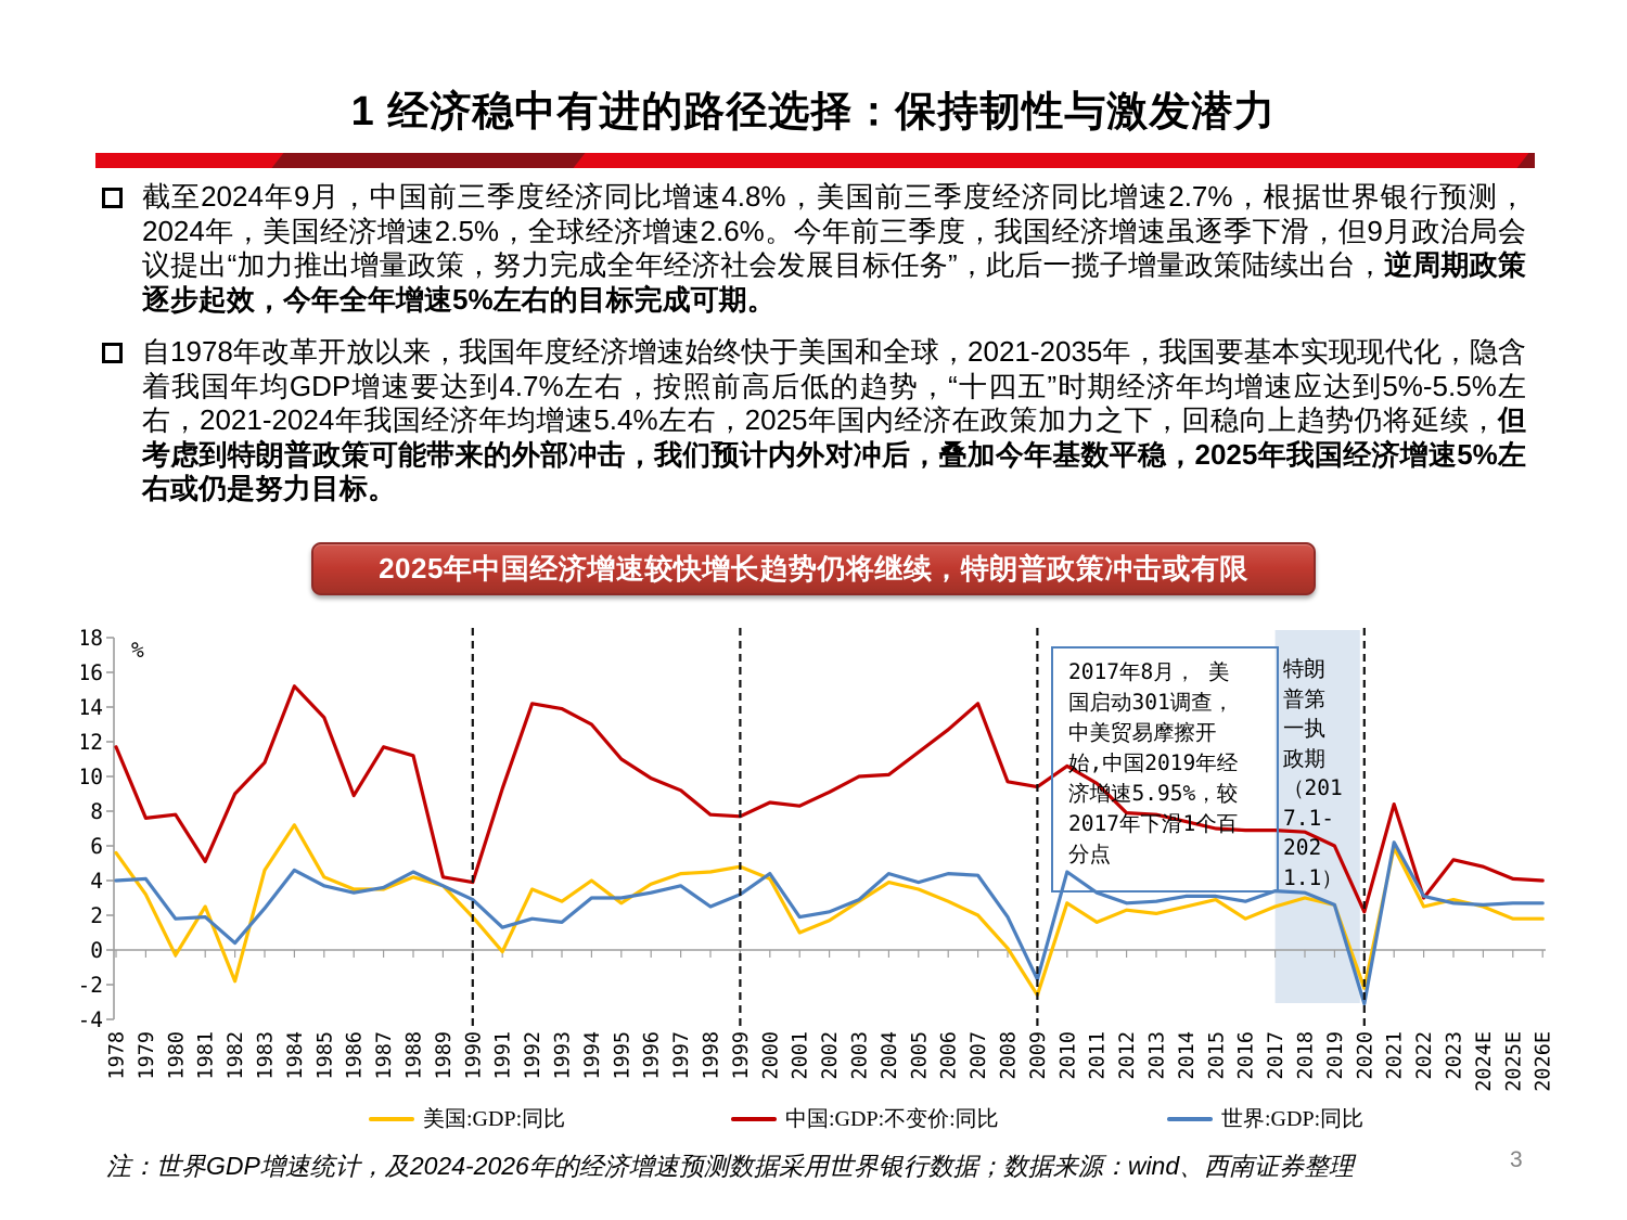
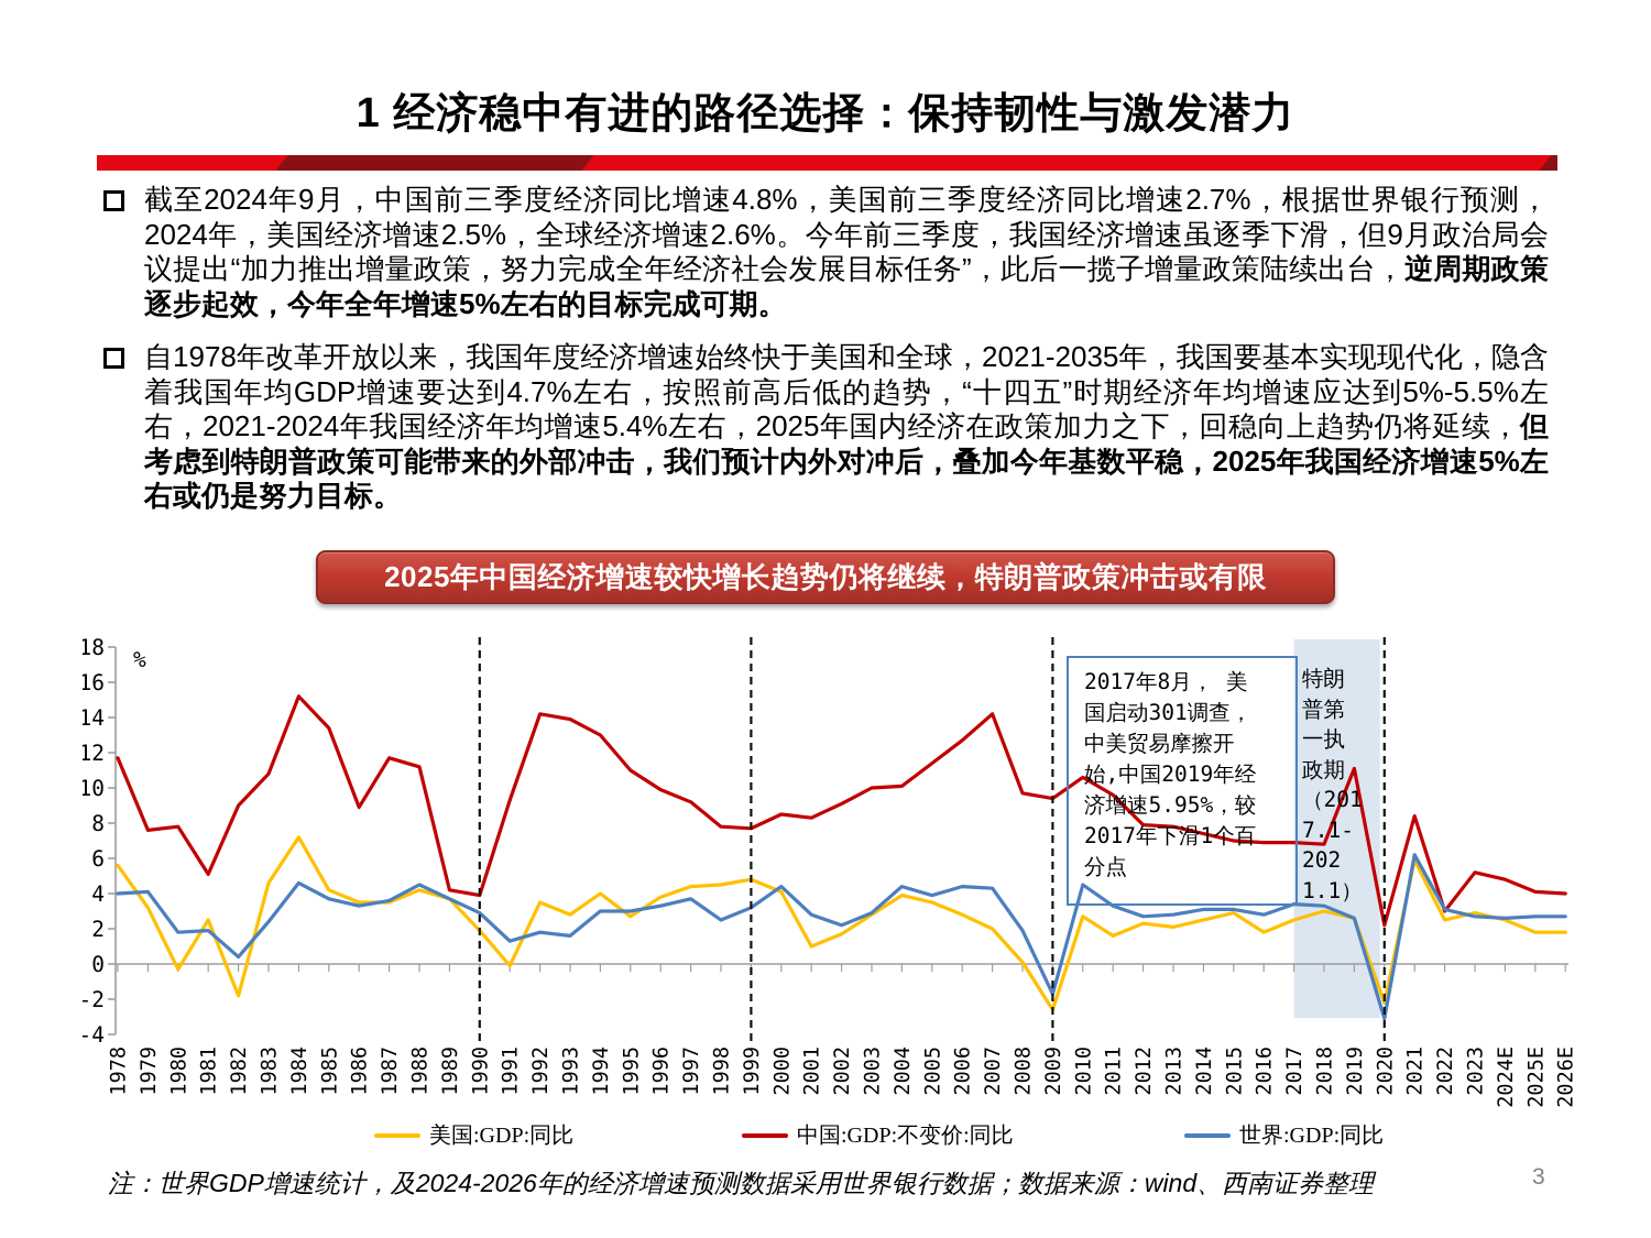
世界:GDP:同比/2001: 1.9 -> 2.8
中国:GDP:不变价:同比/2019: 6.0 -> 11.1
